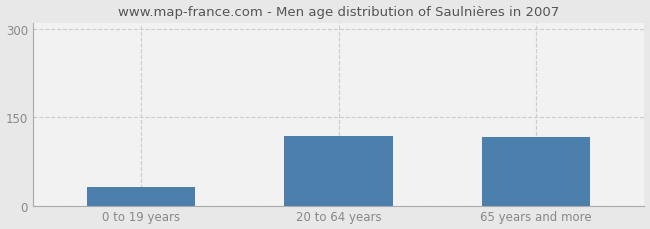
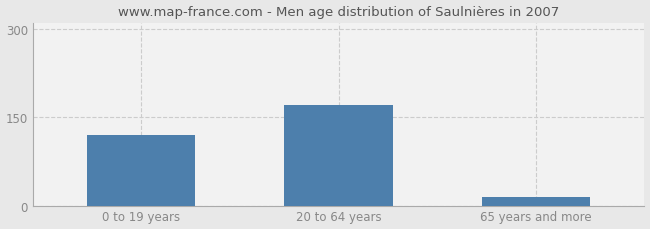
0 to 19 years: 32 -> 120
20 to 64 years: 118 -> 170
65 years and more: 116 -> 15
